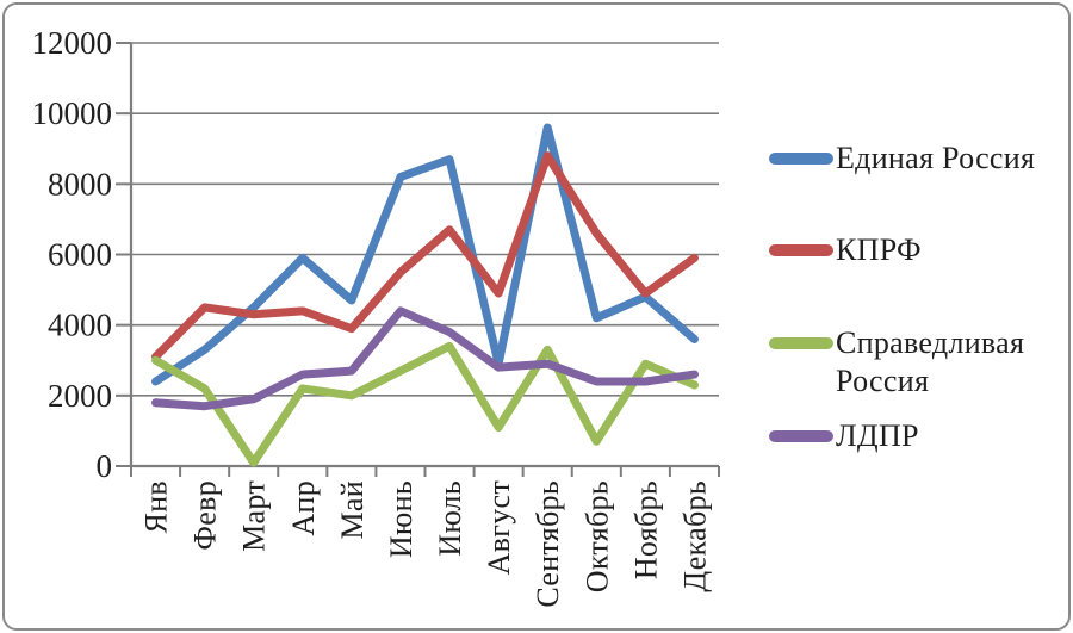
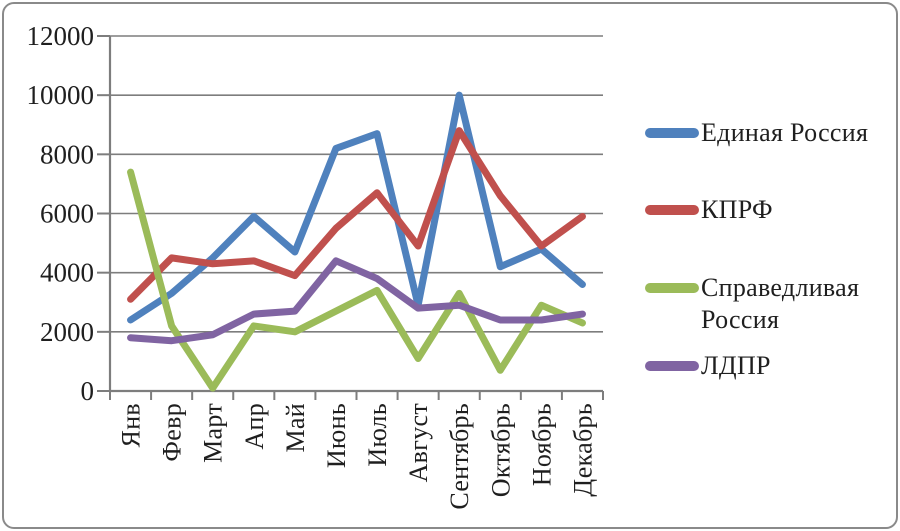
Справедливая Россия/Янв: 3000 -> 7400
Единая Россия/Сентябрь: 9600 -> 10000
